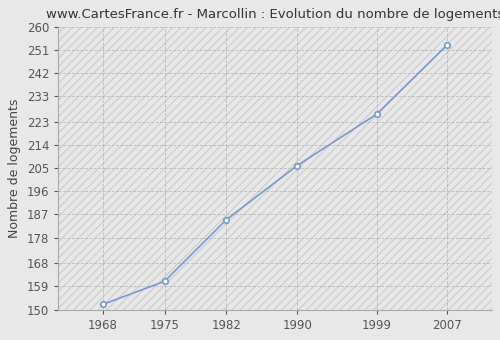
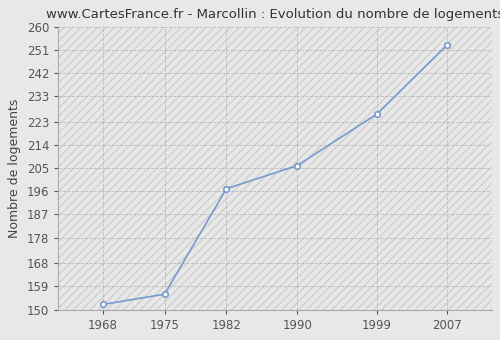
1975: 161 -> 156
1982: 185 -> 197
